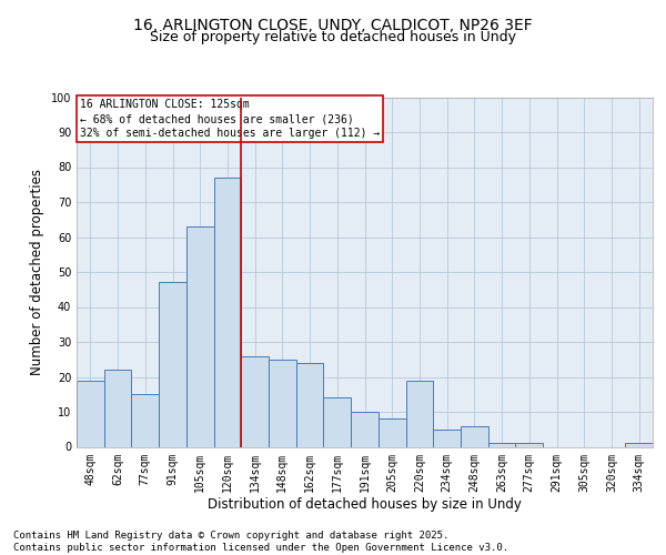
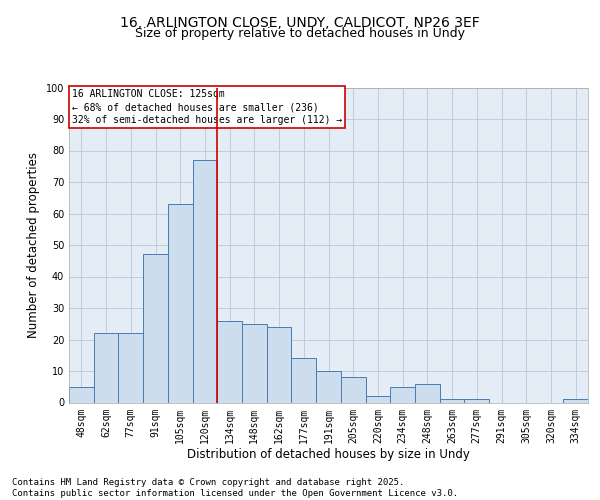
48sqm: 19 -> 5
77sqm: 15 -> 22
220sqm: 19 -> 2
